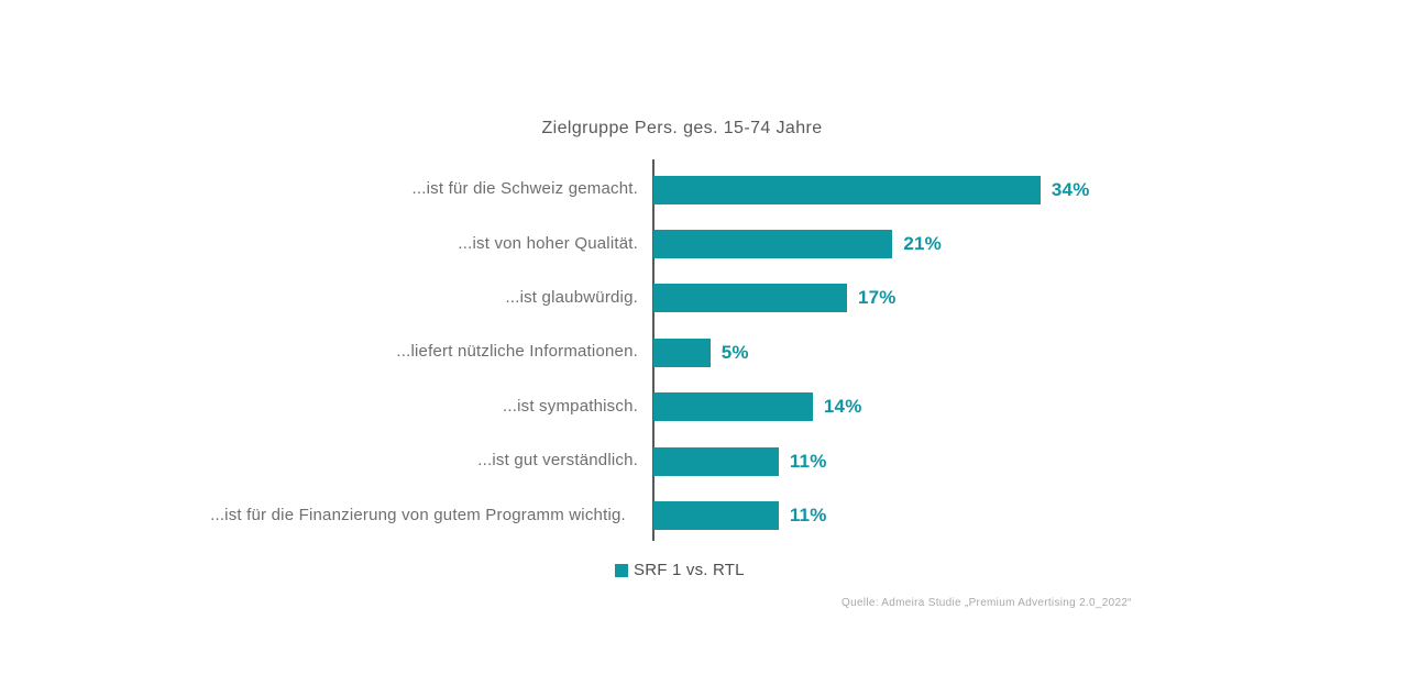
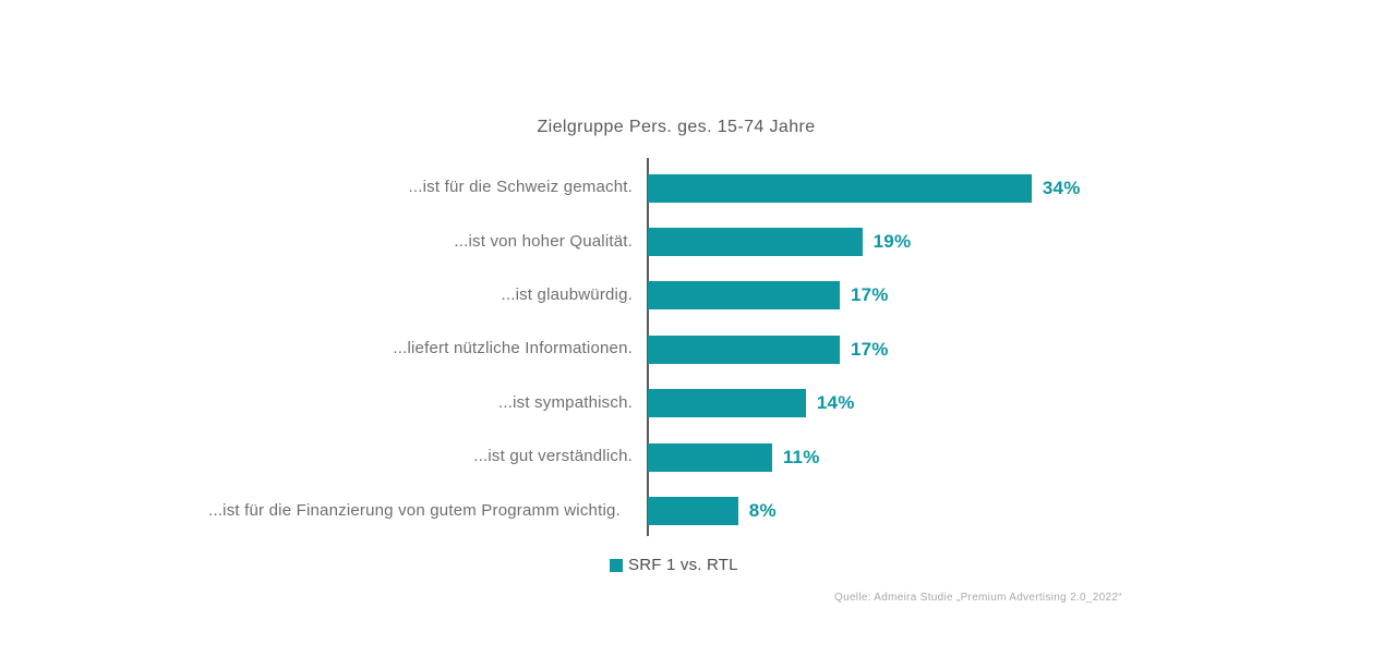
...ist von hoher Qualität.: 21% -> 19%
...liefert nützliche Informationen.: 5% -> 17%
...ist für die Finanzierung von gutem Programm wichtig.: 11% -> 8%
